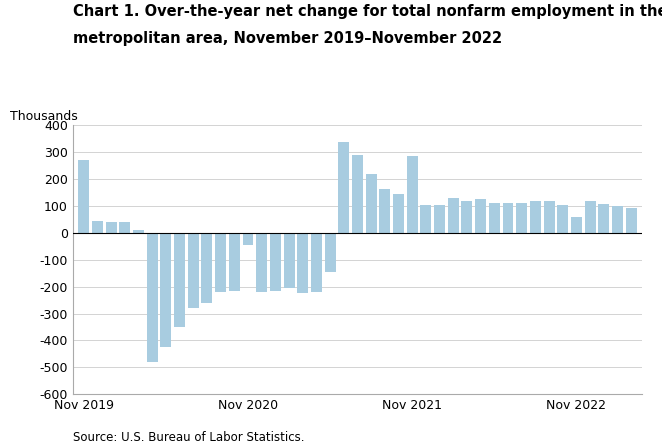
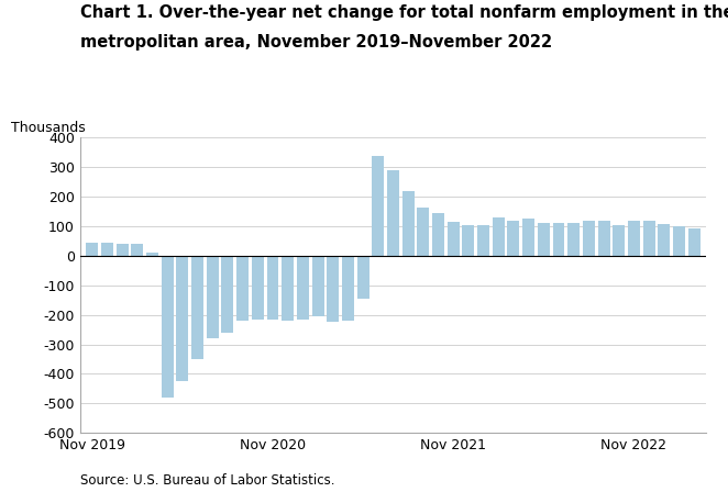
Nov 2019: 270 -> 45
Nov 2020: -45 -> -215
Nov 2021: 285 -> 115
Nov 2022: 60 -> 118
